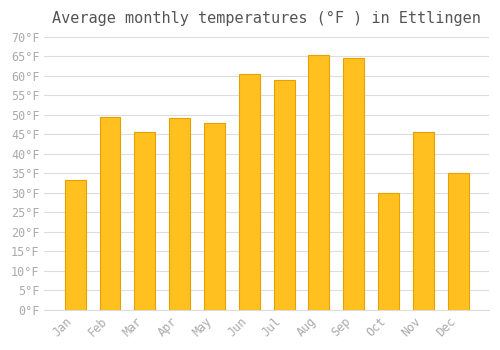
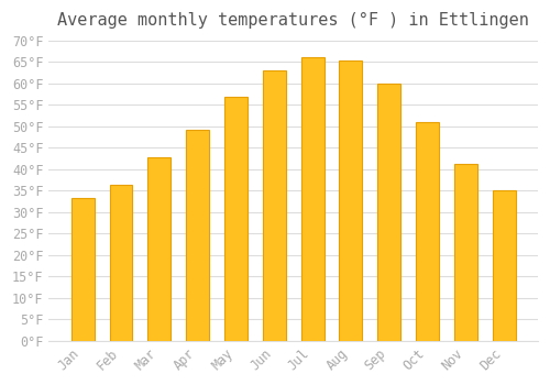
Feb: 49.5°F -> 36.3°F
Mar: 45.5°F -> 42.8°F
May: 48.0°F -> 57.0°F
Jun: 60.5°F -> 63.0°F
Jul: 59.0°F -> 66.2°F
Sep: 64.5°F -> 59.9°F
Oct: 30.0°F -> 51.1°F
Nov: 45.5°F -> 41.2°F
